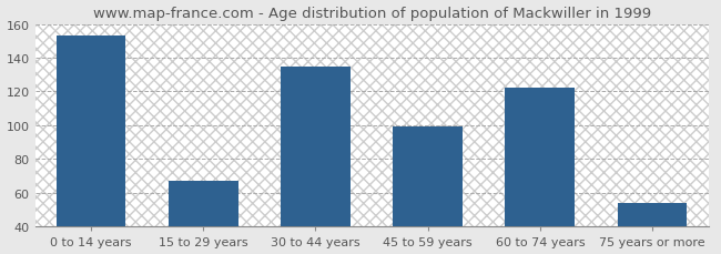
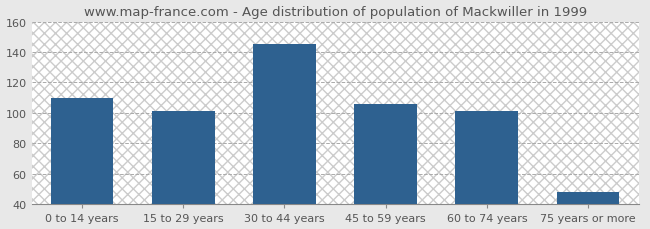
0 to 14 years: 153 -> 110
15 to 29 years: 67 -> 101
30 to 44 years: 135 -> 145
45 to 59 years: 99 -> 106
60 to 74 years: 122 -> 101
75 years or more: 54 -> 48
